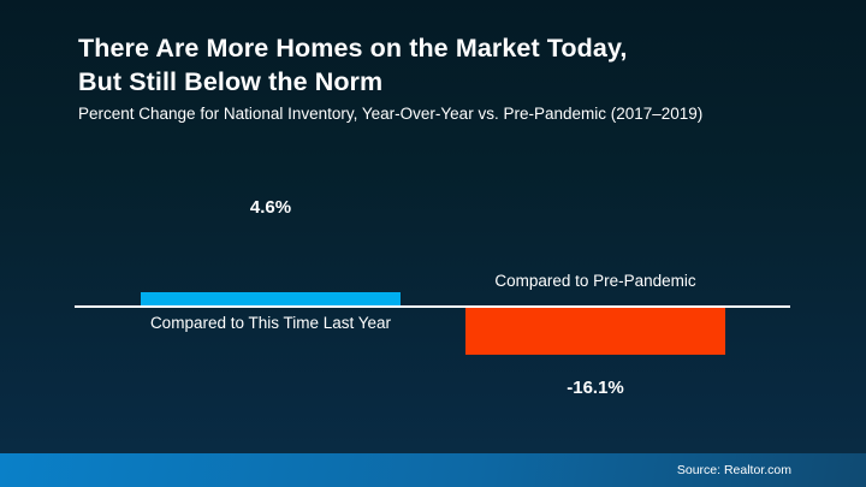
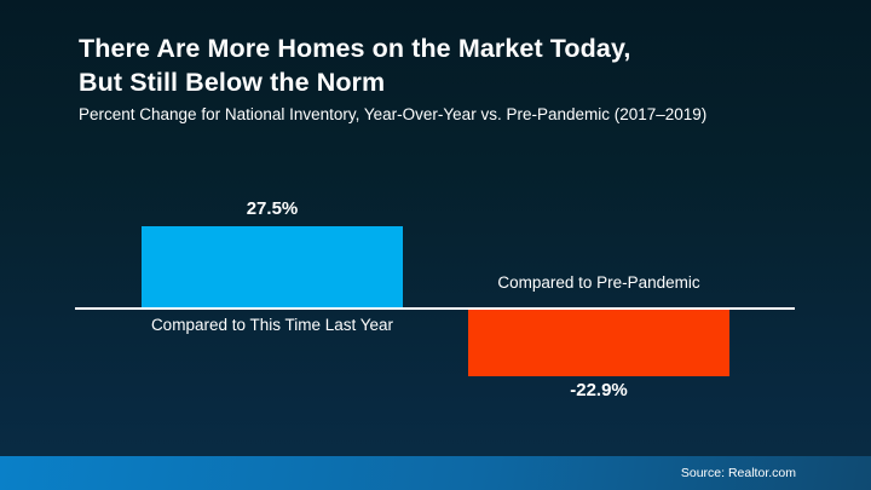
Compared to This Time Last Year: 4.6% -> 27.5%
Compared to Pre-Pandemic: -16.1% -> -22.9%
